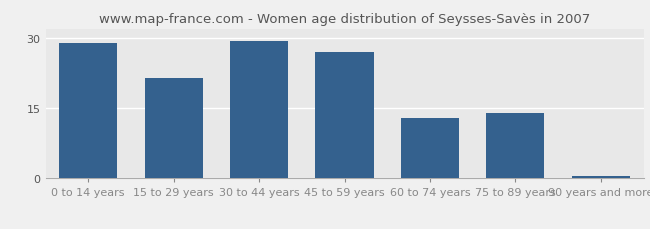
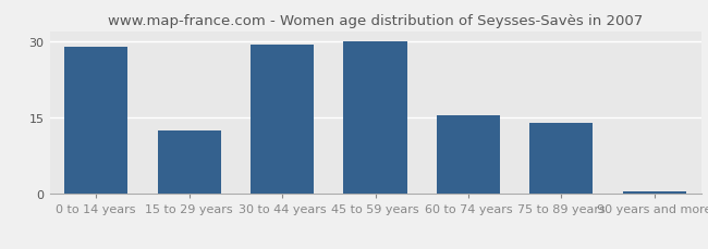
15 to 29 years: 21.5 -> 12.5
45 to 59 years: 27.0 -> 30.0
60 to 74 years: 13.0 -> 15.5
